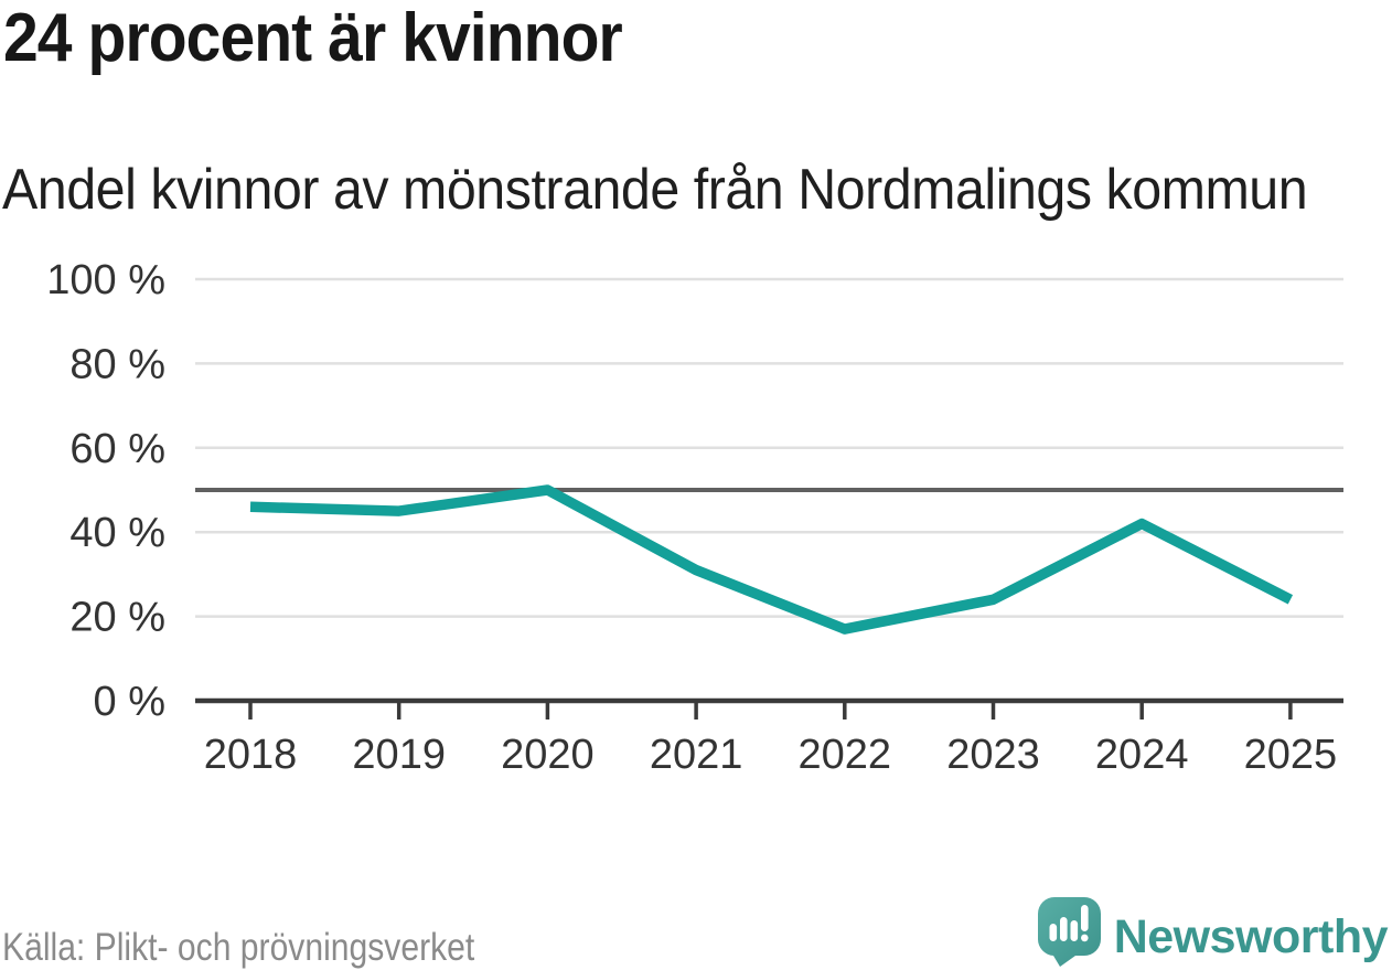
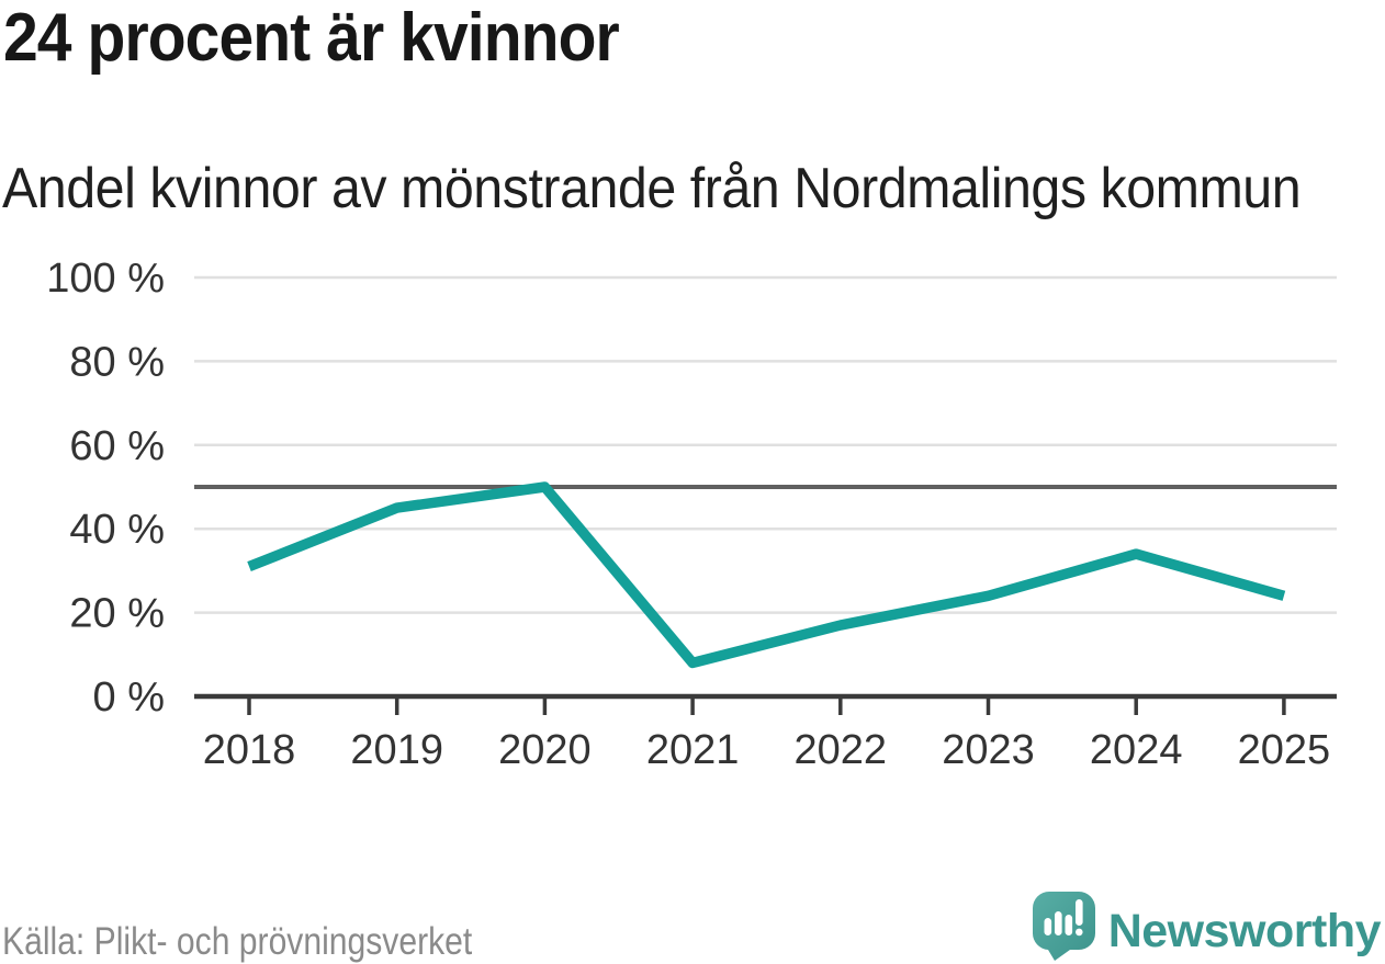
2018: 46% -> 31%
2021: 31% -> 8%
2024: 42% -> 34%
